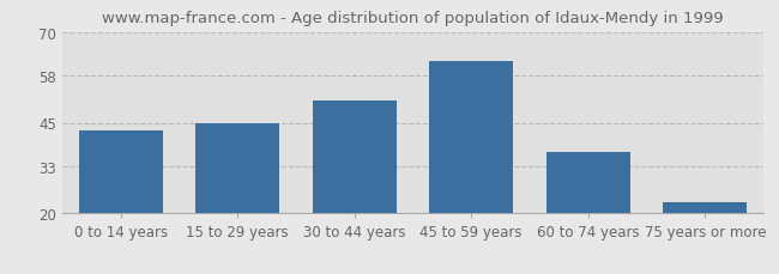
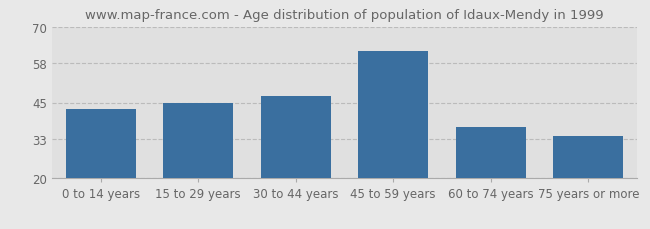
30 to 44 years: 51 -> 47
75 years or more: 23 -> 34
